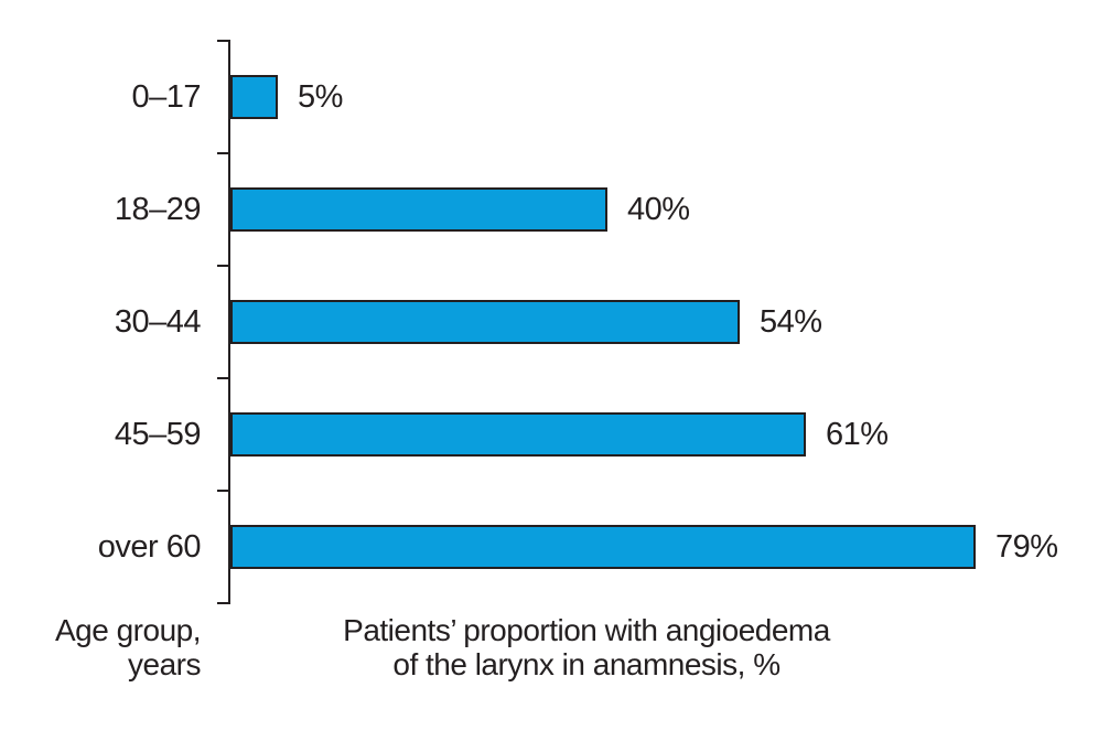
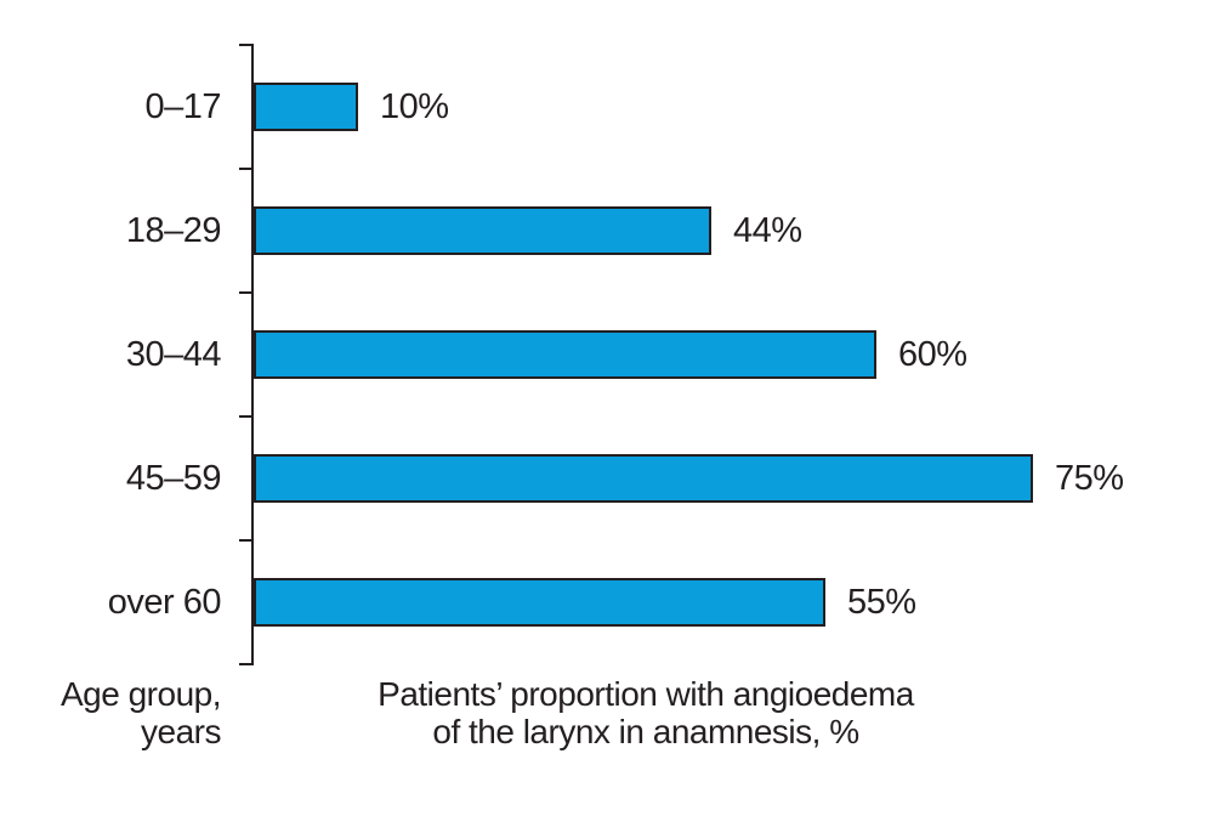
0–17: 5% -> 10%
18–29: 40% -> 44%
30–44: 54% -> 60%
45–59: 61% -> 75%
over 60: 79% -> 55%
